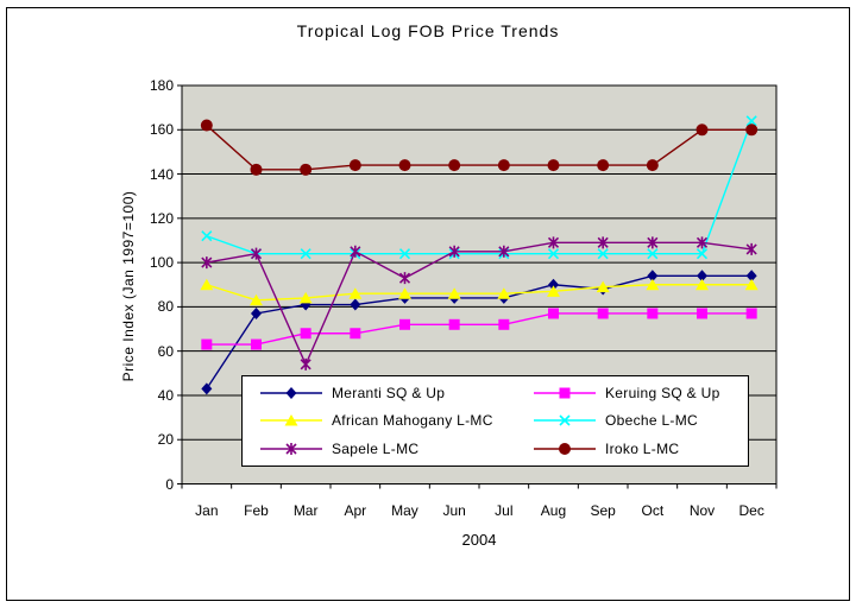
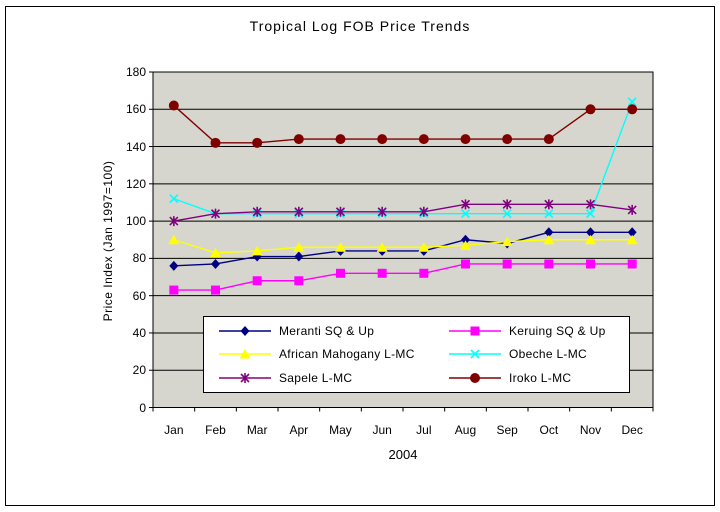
Meranti SQ & Up/Jan: 43 -> 76
Sapele L-MC/Mar: 54 -> 105
Sapele L-MC/May: 93 -> 105
